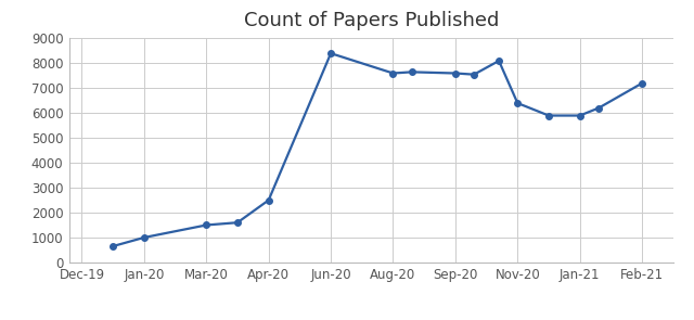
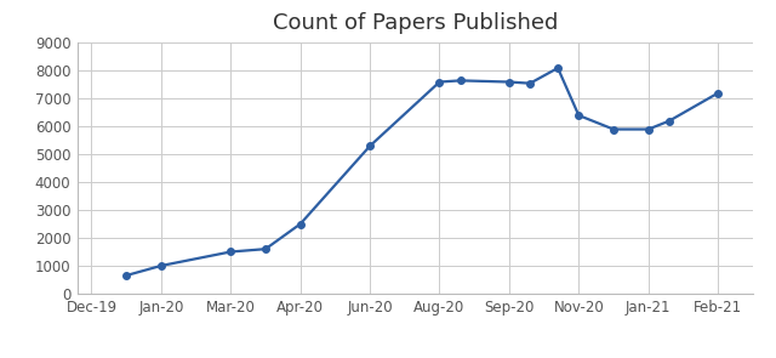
Jun-20: 8400 -> 5300
